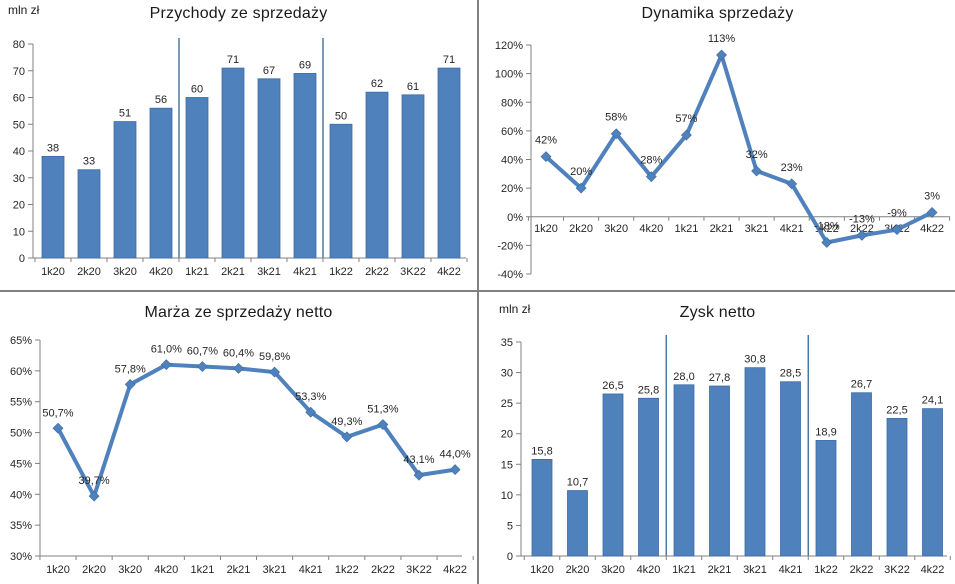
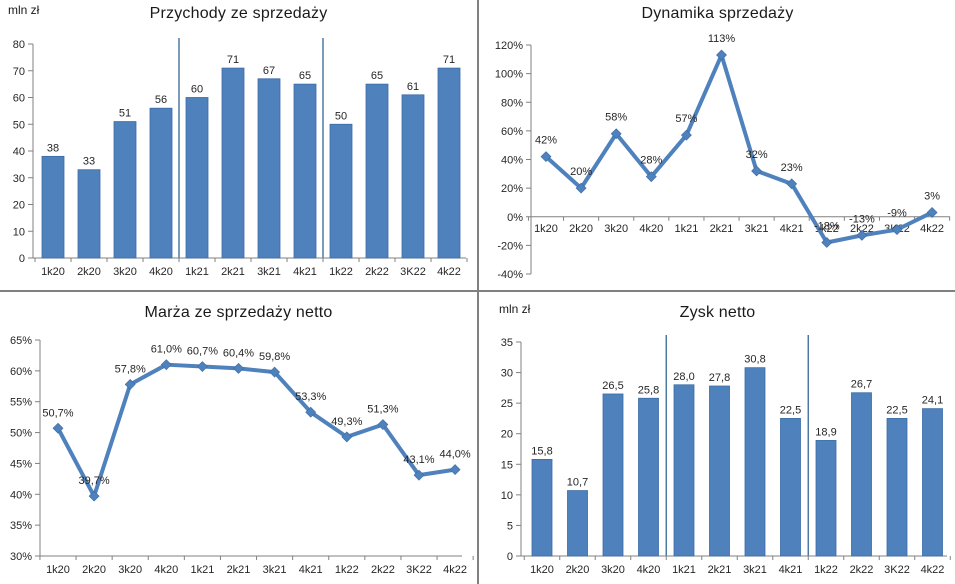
Przychody ze sprzedaży/4k21: 69 -> 65
Przychody ze sprzedaży/2k22: 62 -> 65
Zysk netto/4k21: 28,5 -> 22,5
